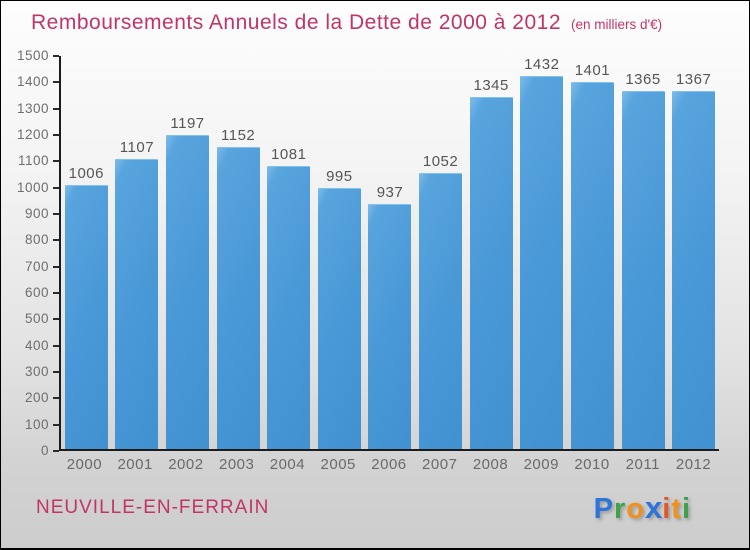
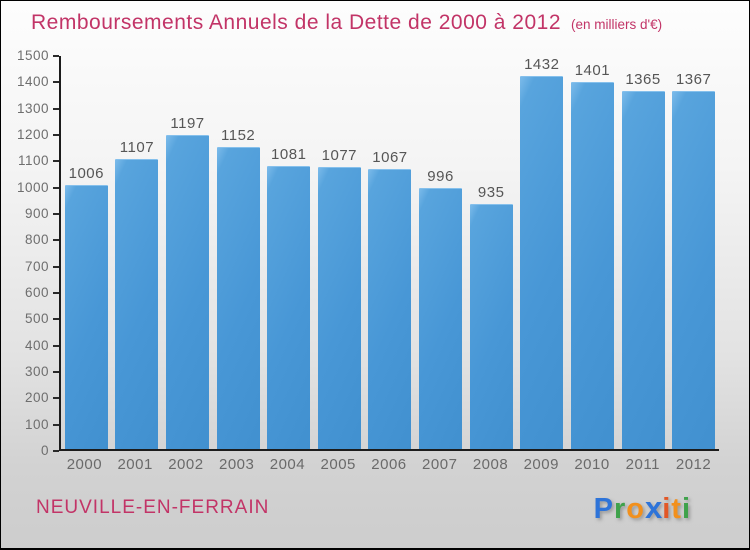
2005: 995 -> 1077
2006: 937 -> 1067
2007: 1052 -> 996
2008: 1345 -> 935
